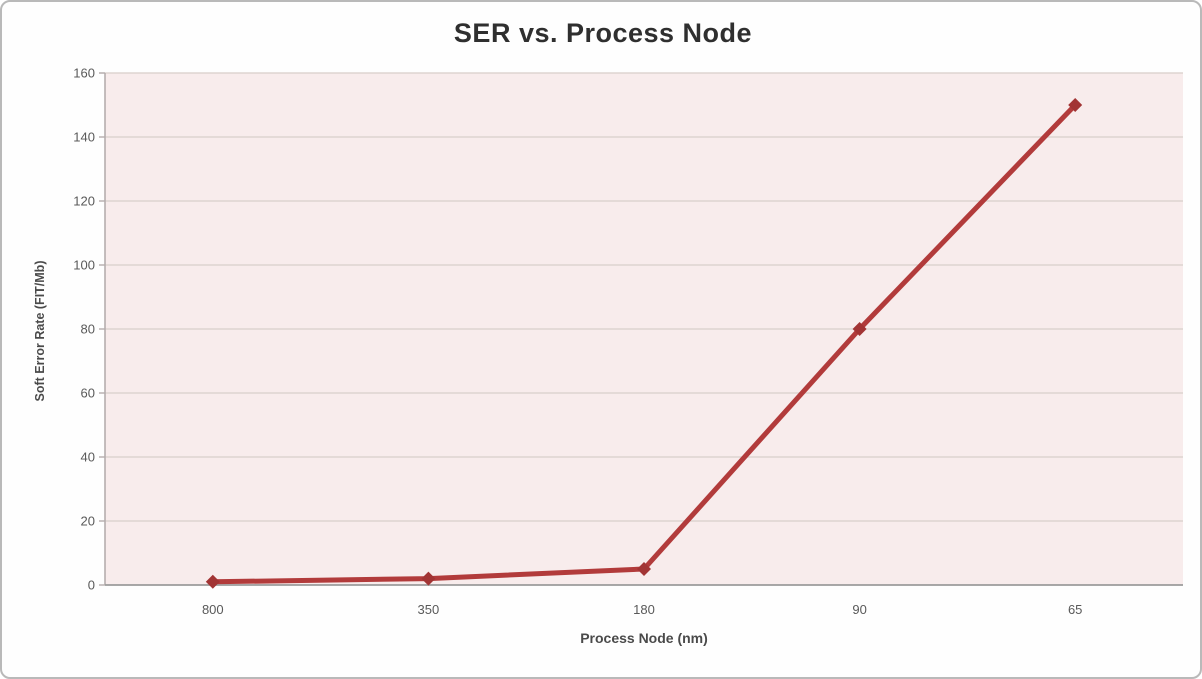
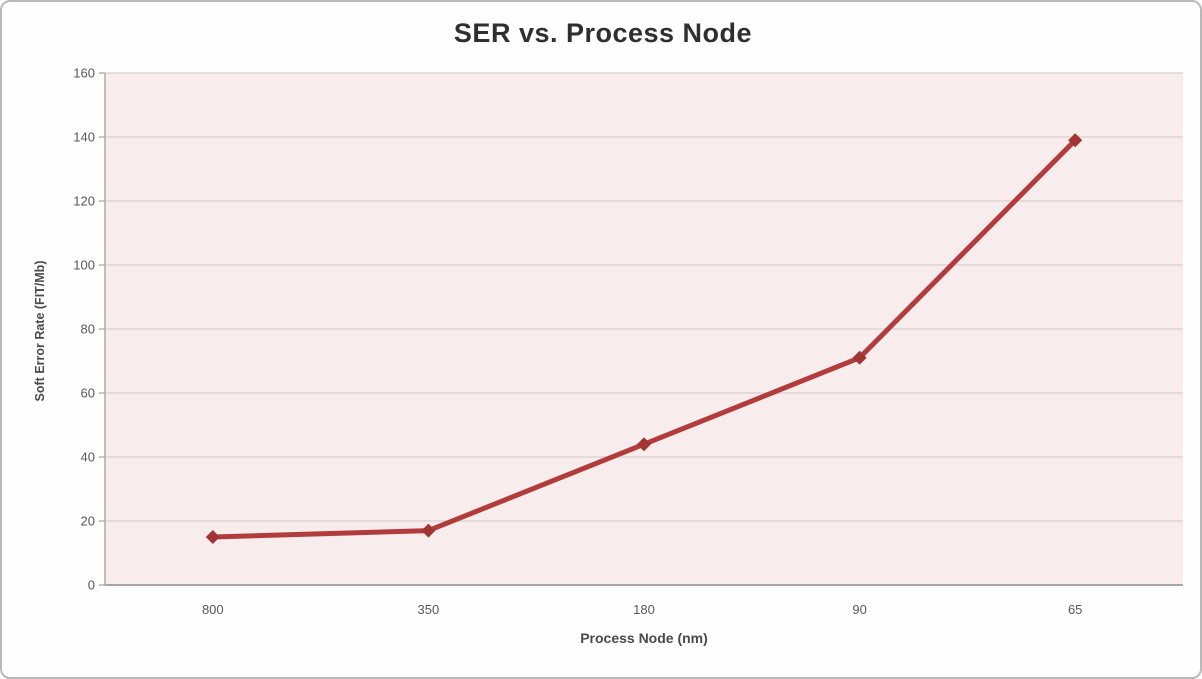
800: 1 -> 15
350: 2 -> 17
180: 5 -> 44
90: 80 -> 71
65: 150 -> 139
